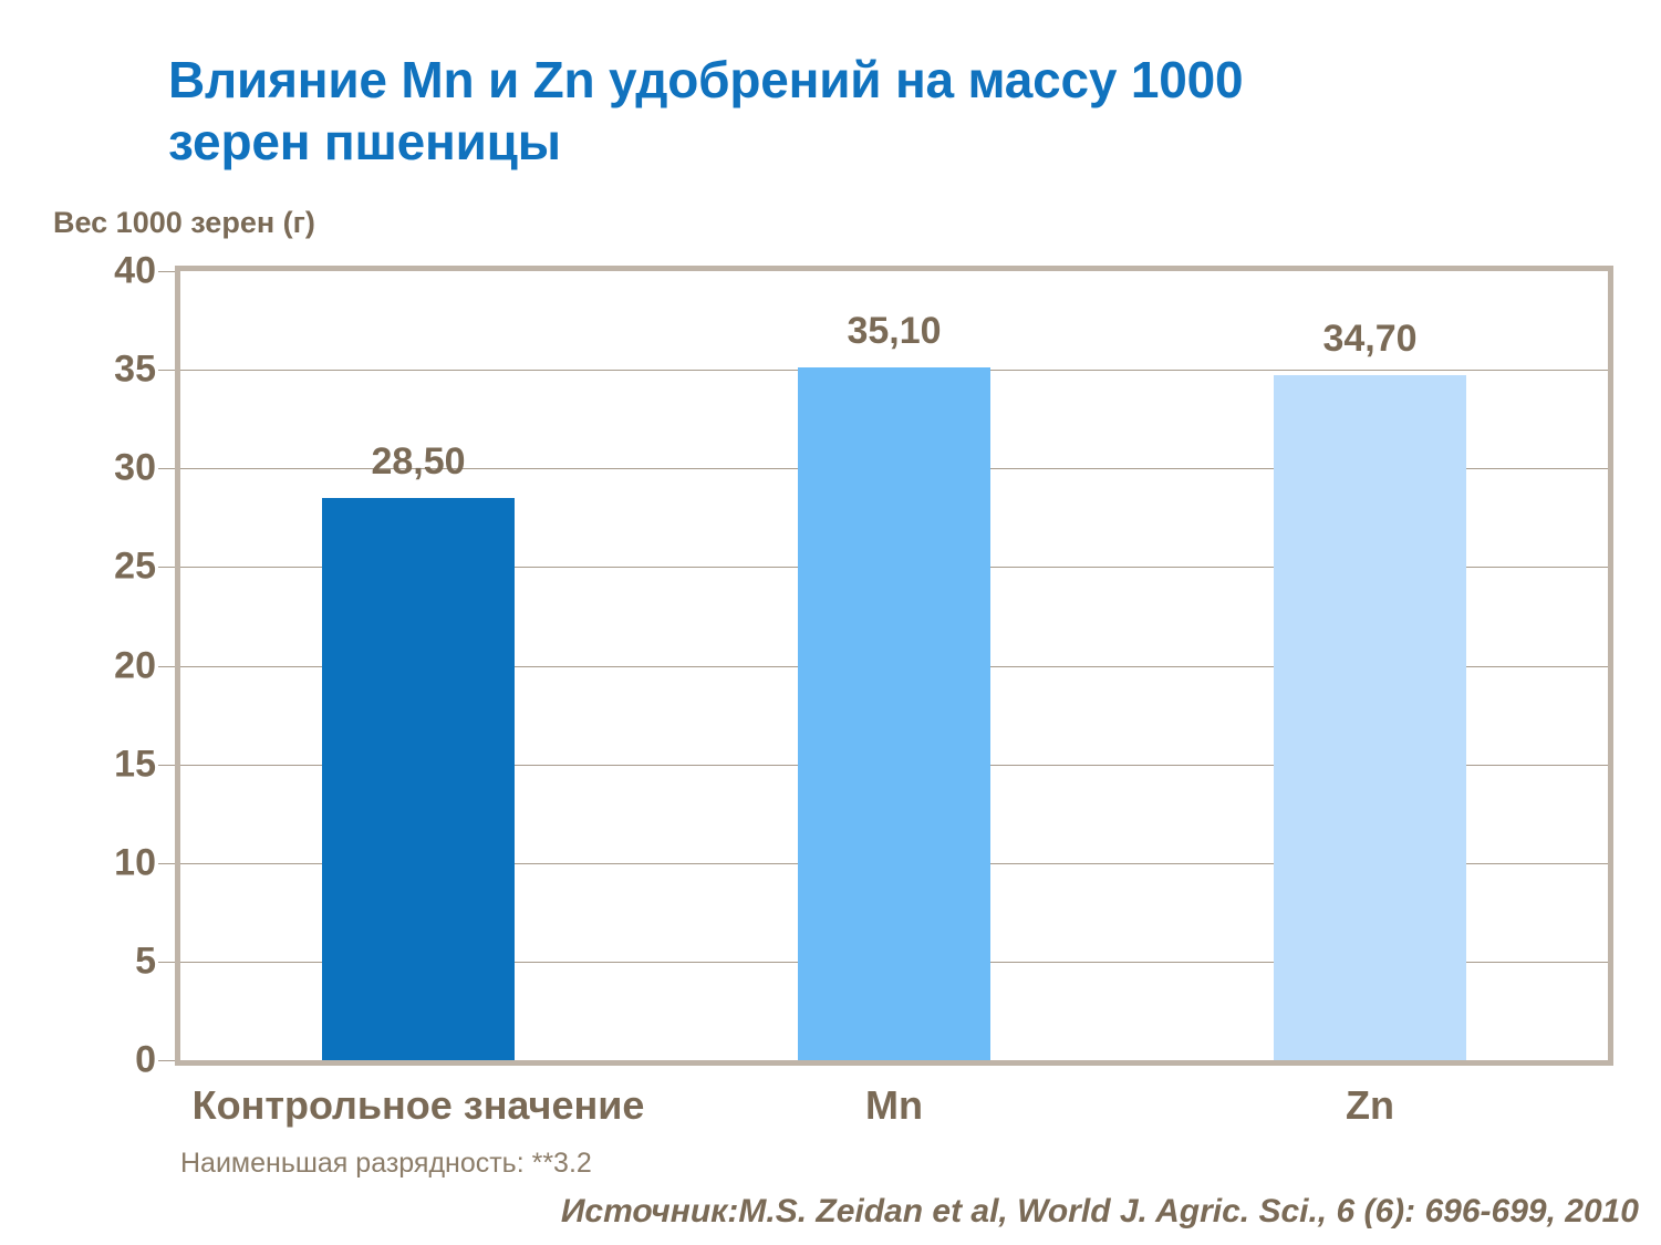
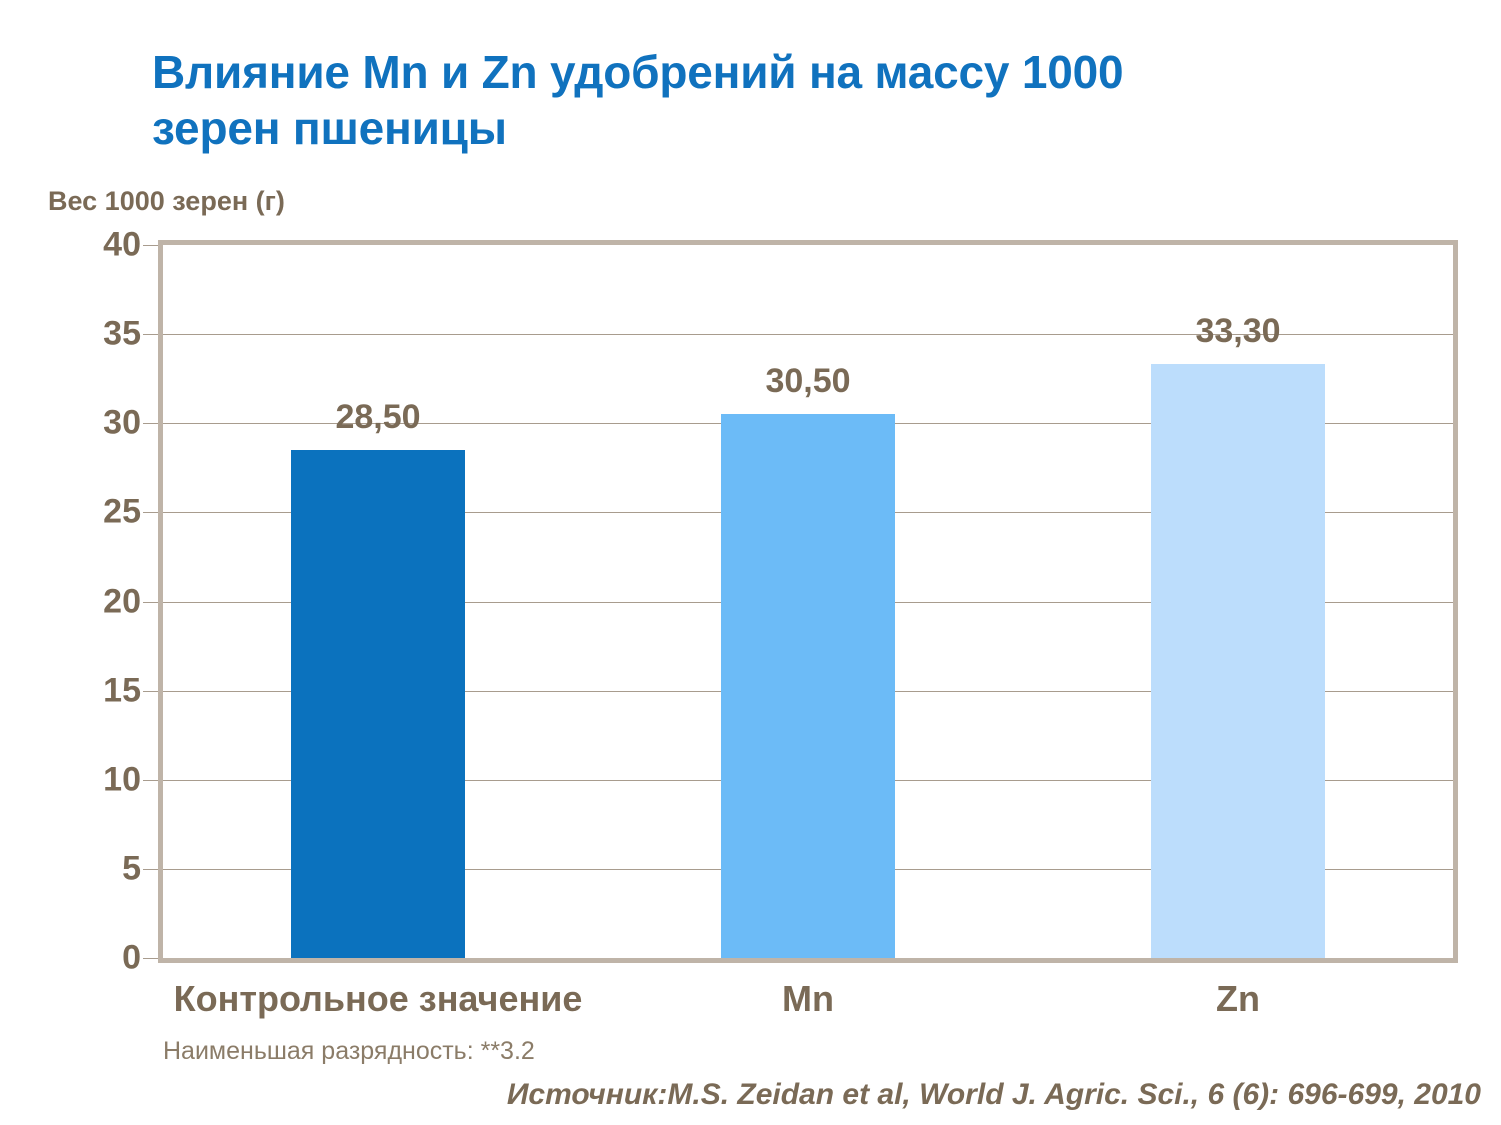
Mn: 35,10 -> 30,50
Zn: 34,70 -> 33,30
